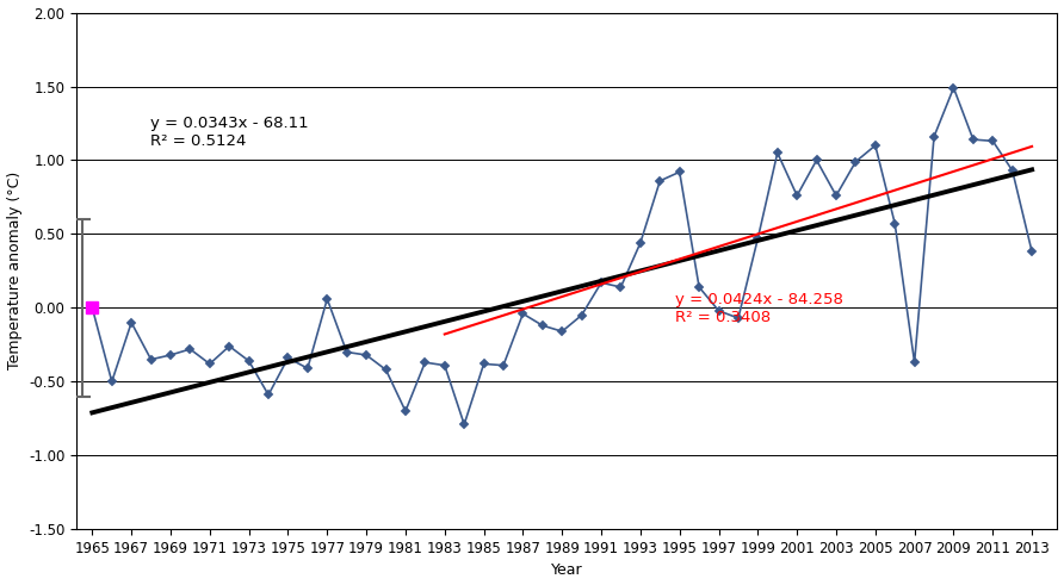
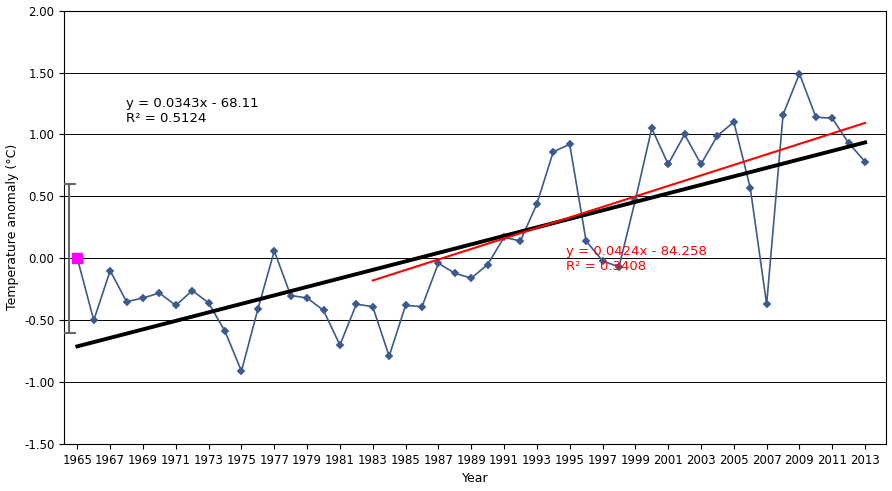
1975: -0.34 -> -0.91
2013: 0.38 -> 0.78
